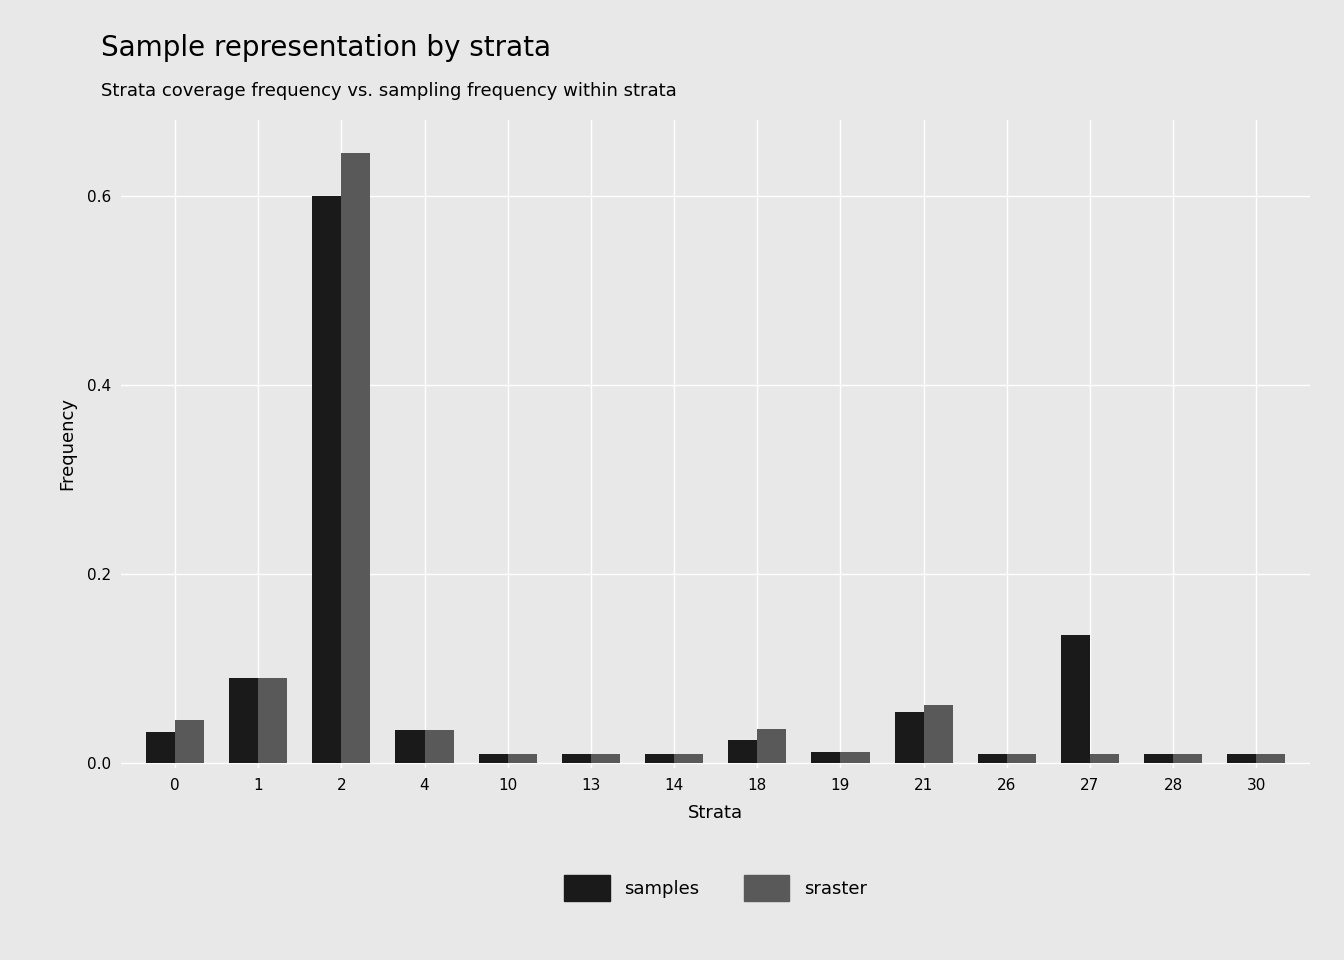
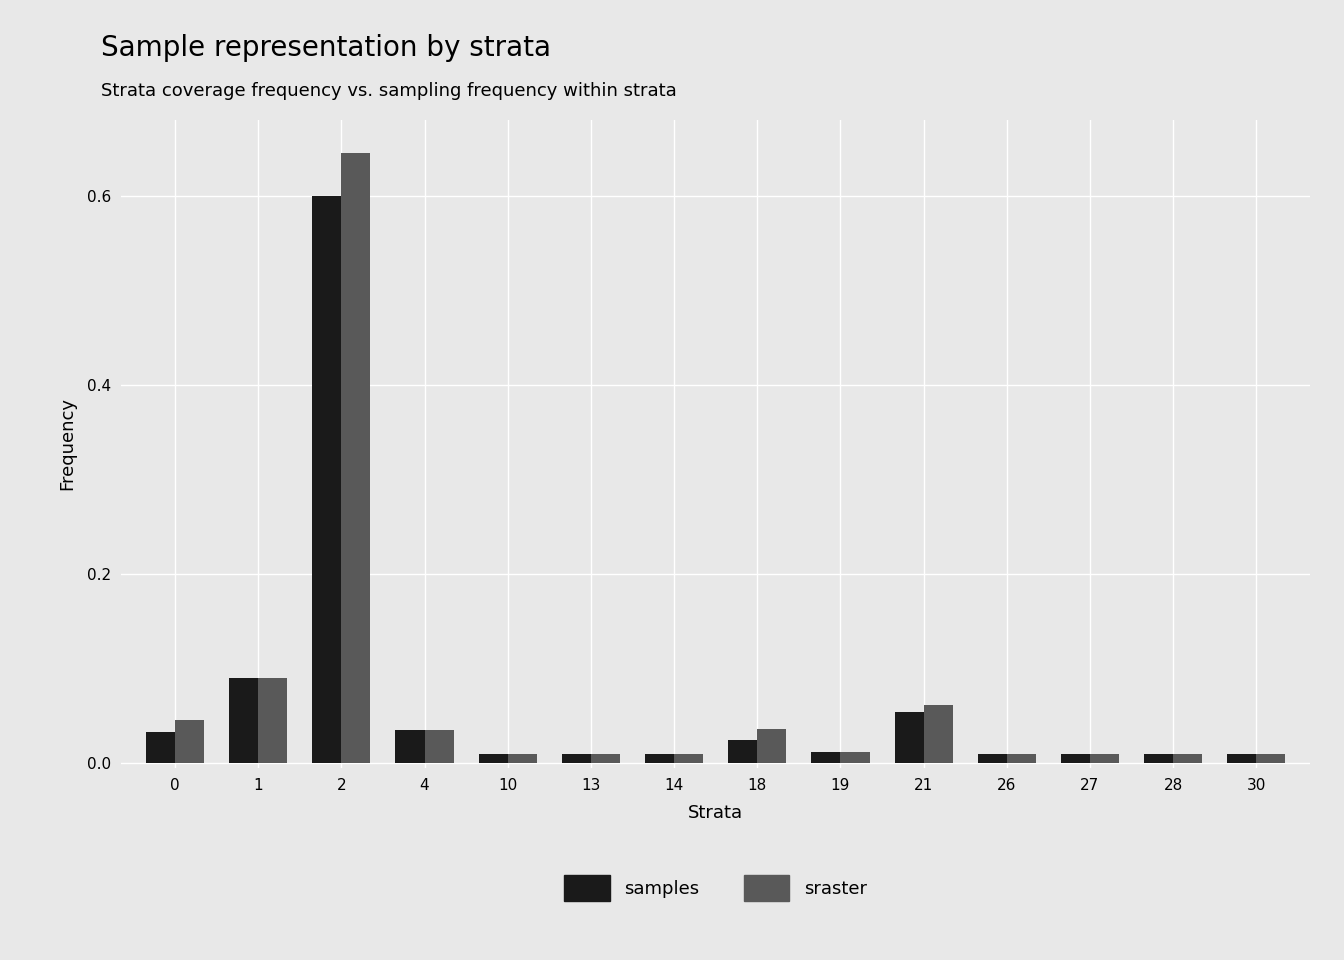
samples/27: 0.136 -> 0.010
